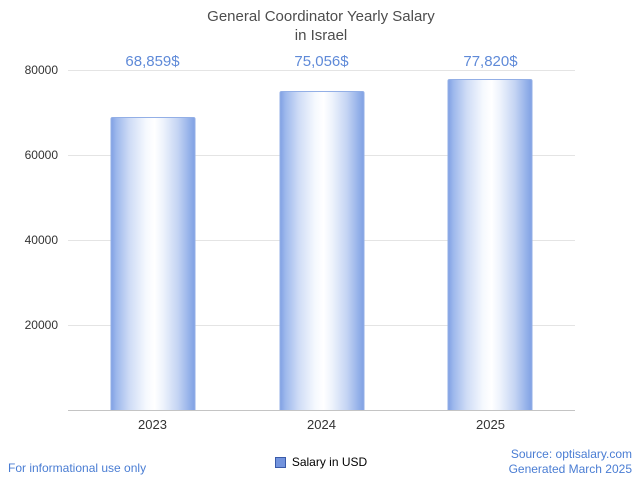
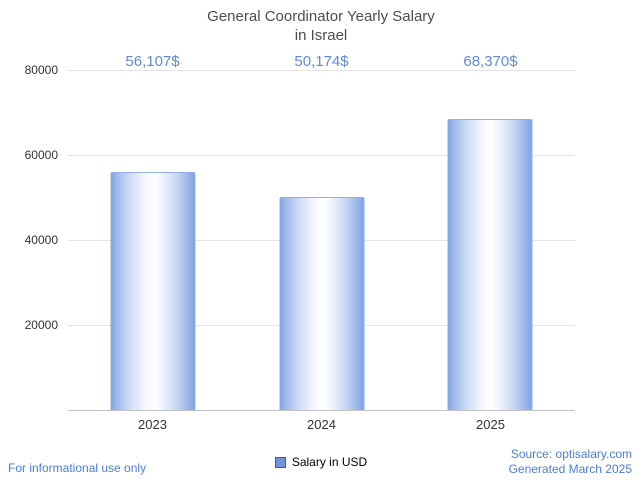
2023: 68,859 -> 56,107
2024: 75,056 -> 50,174
2025: 77,820 -> 68,370
